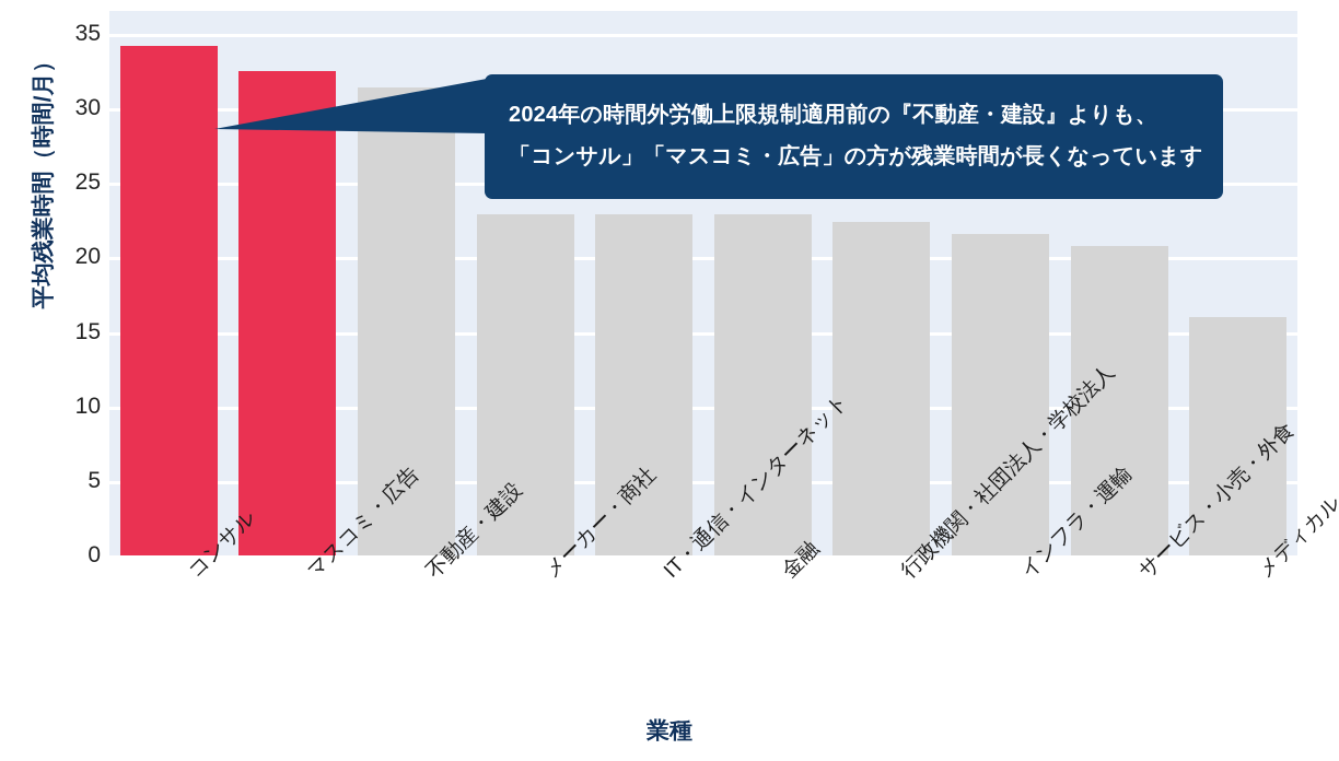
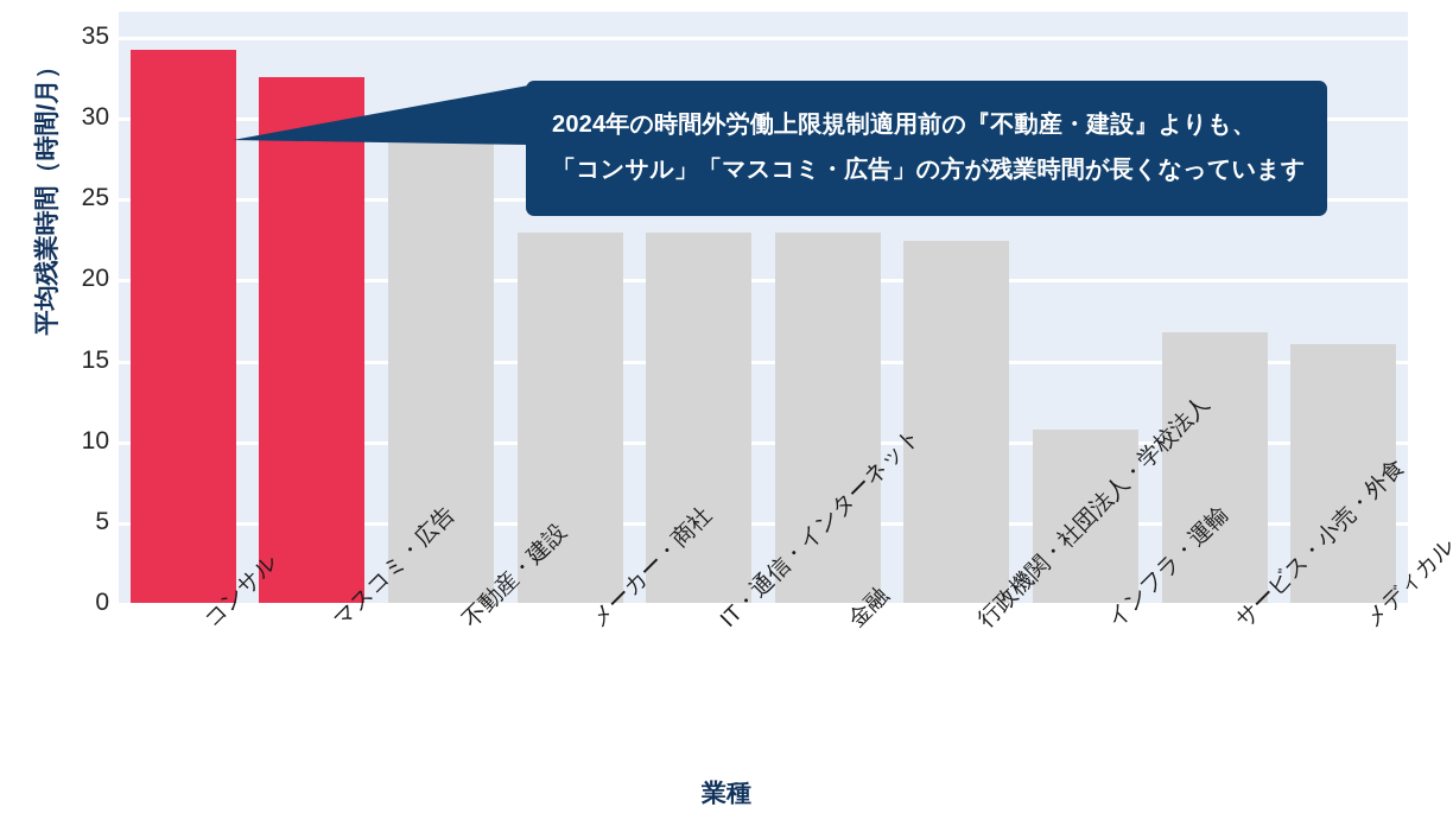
不動産・建設: 31.4 -> 30.1
インフラ・運輸: 21.6 -> 10.7
サービス・小売・外食: 20.8 -> 16.7
